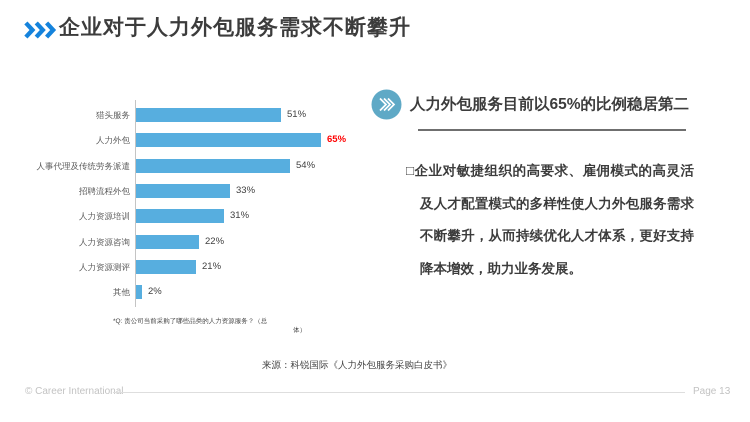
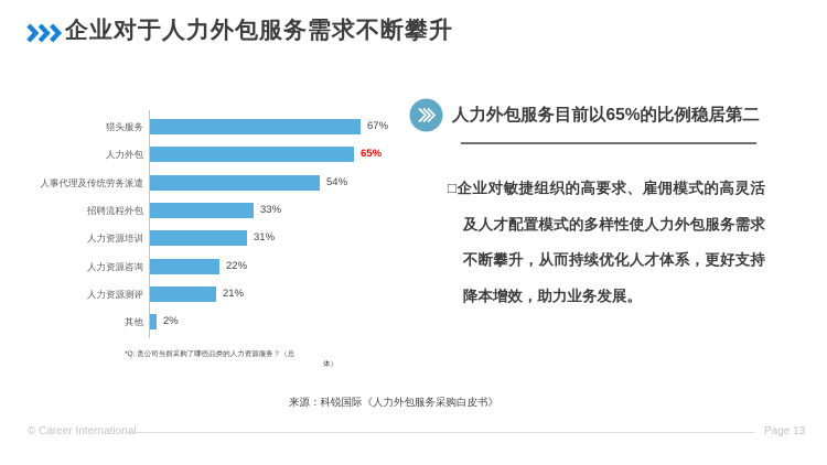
猎头服务: 51% -> 67%
